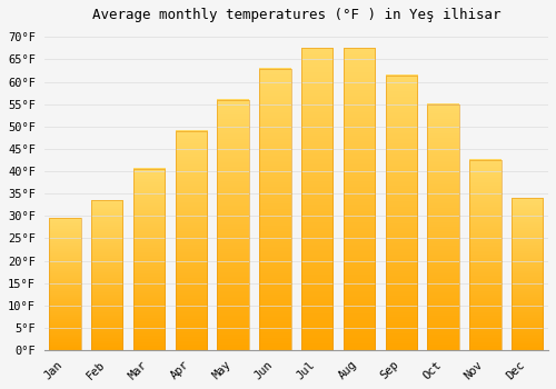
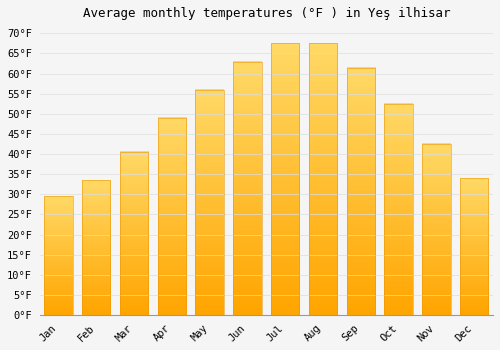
Oct: 55.0°F -> 52.5°F
